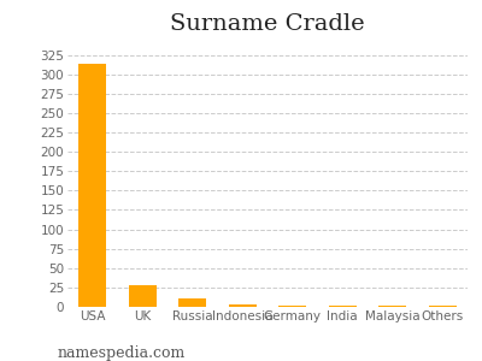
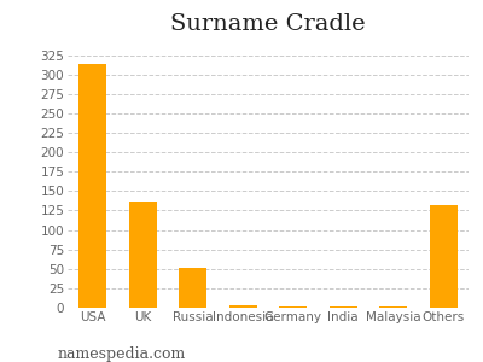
UK: 28 -> 136
Russia: 11 -> 52
Others: 2 -> 132
